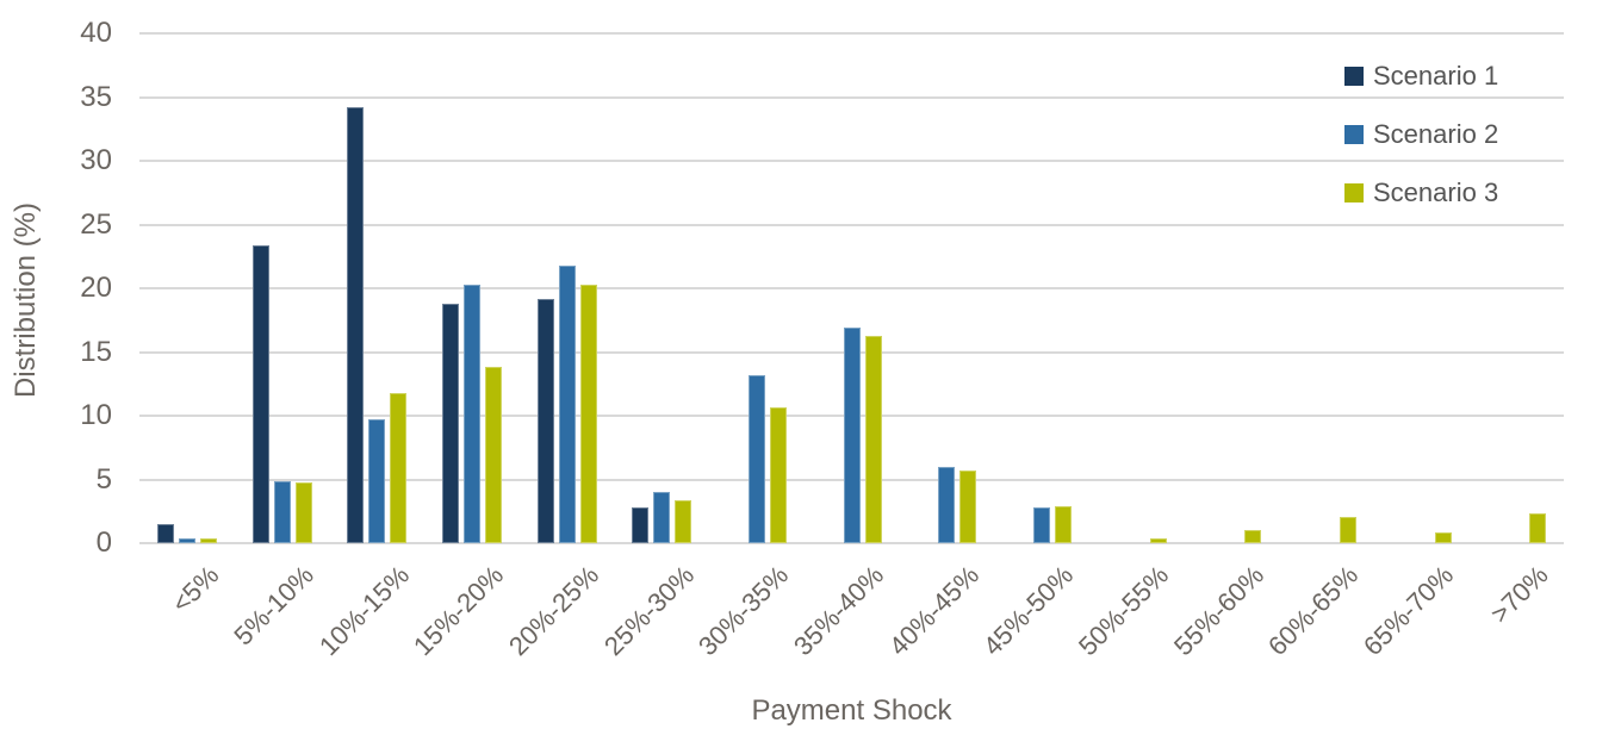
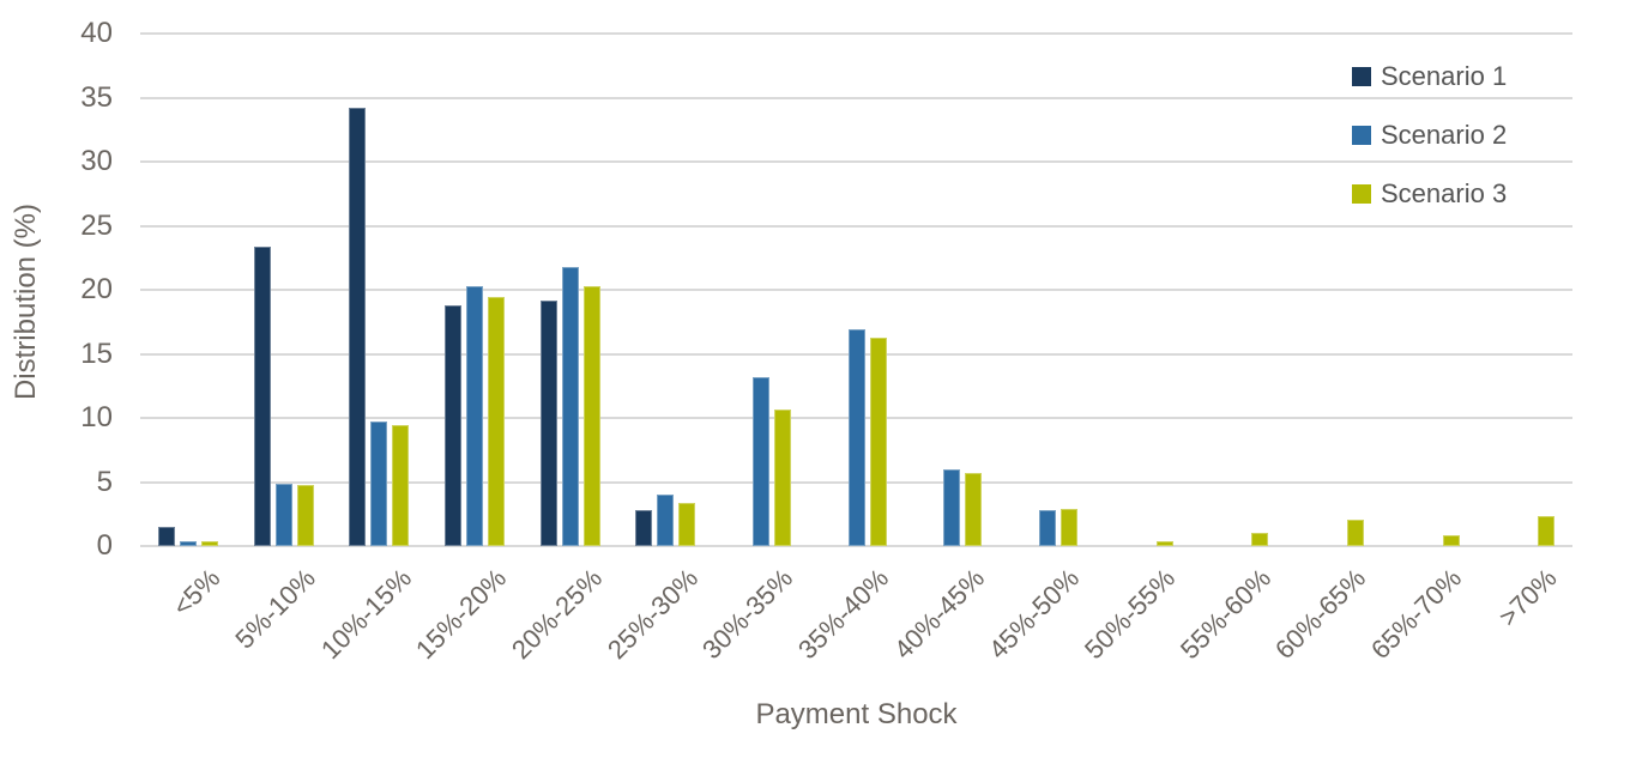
Scenario 3/10%-15%: 11.8 -> 9.4
Scenario 3/15%-20%: 13.8 -> 19.4
